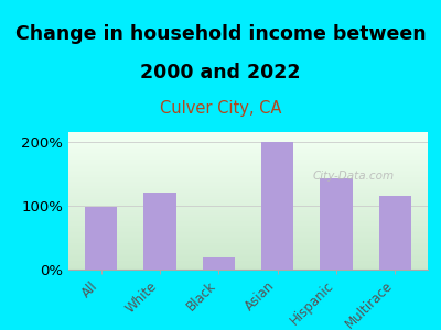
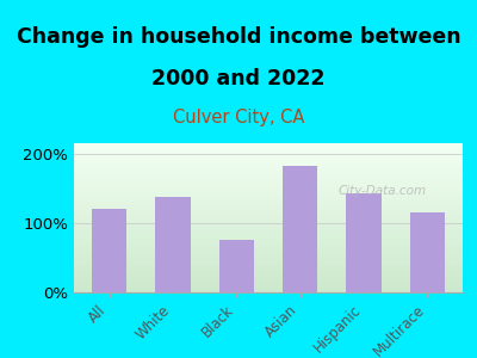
All: 98% -> 120%
White: 120% -> 138%
Black: 18% -> 75%
Asian: 200% -> 183%
